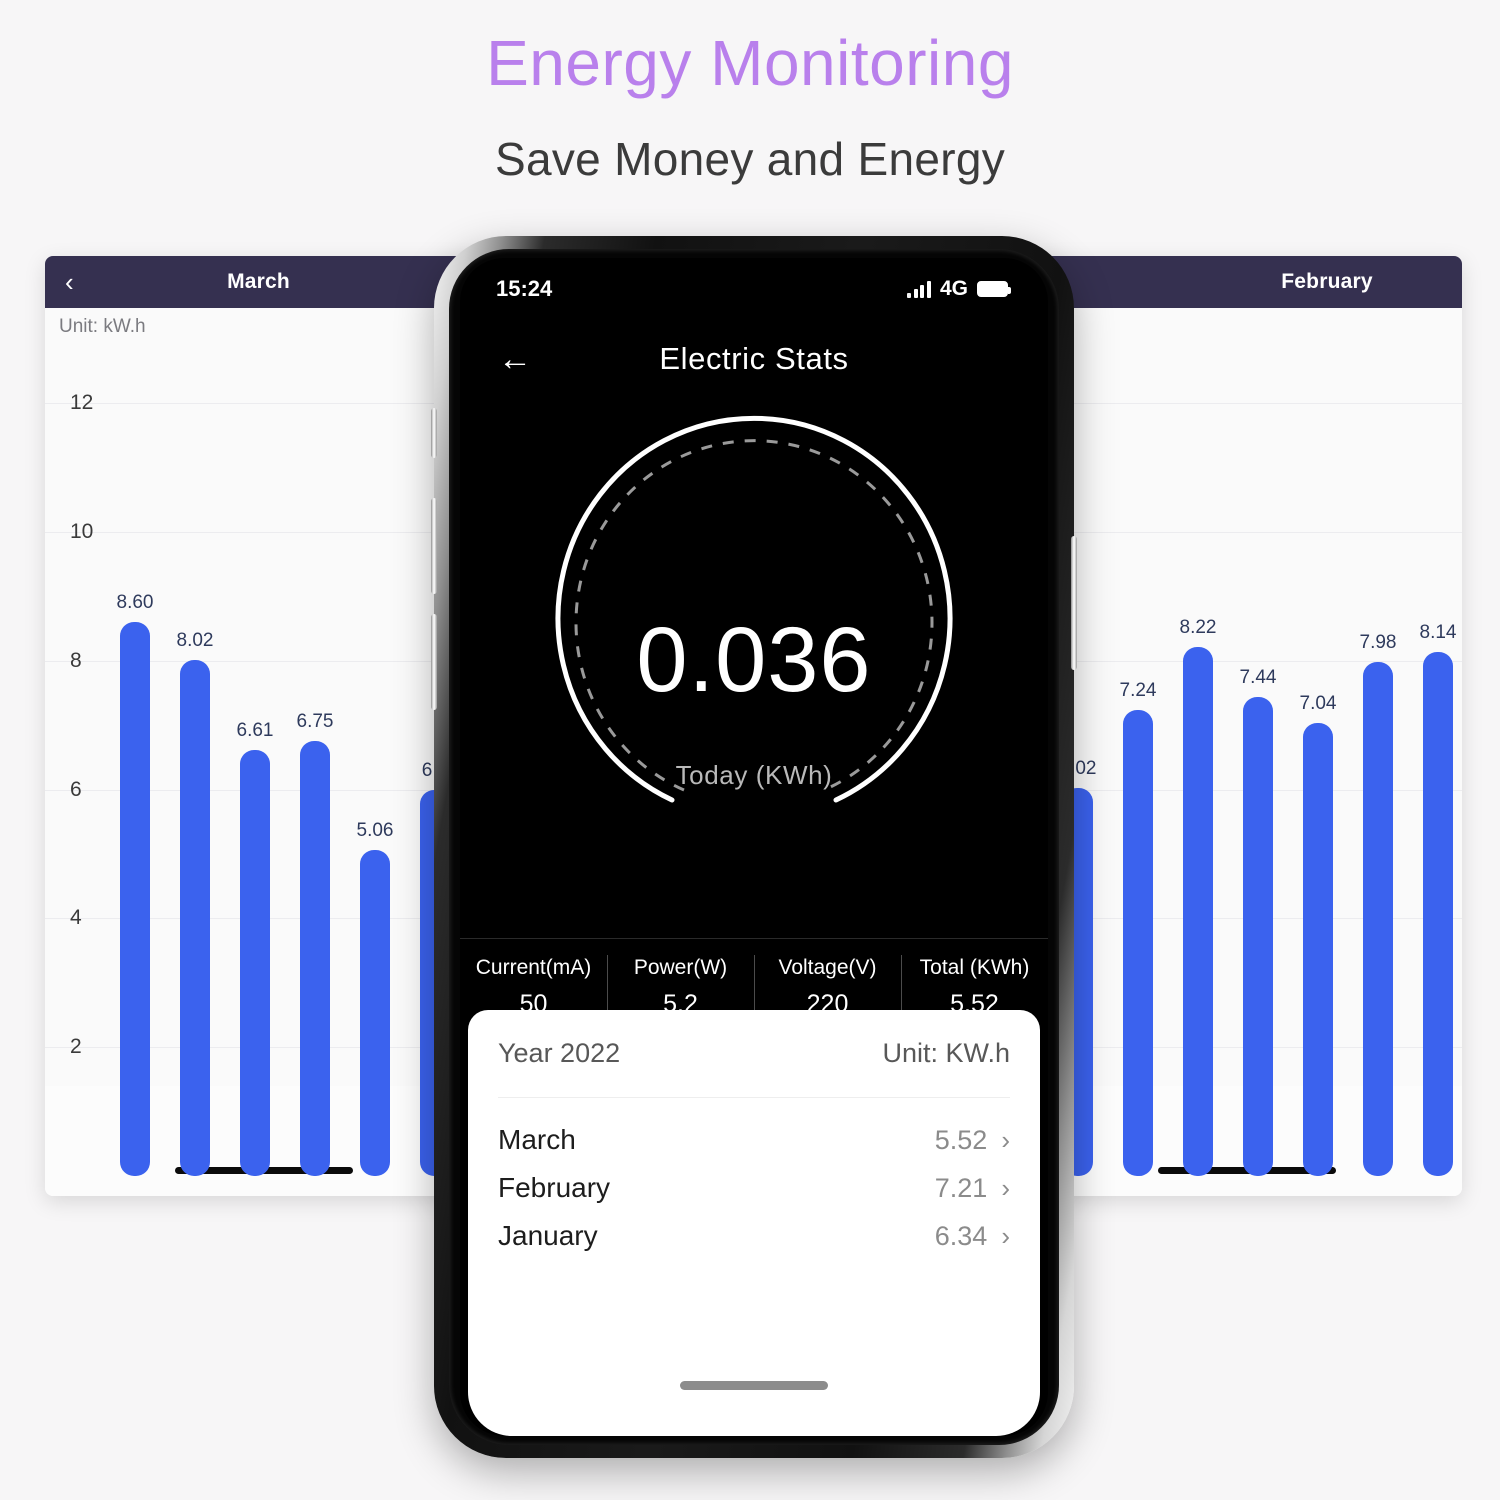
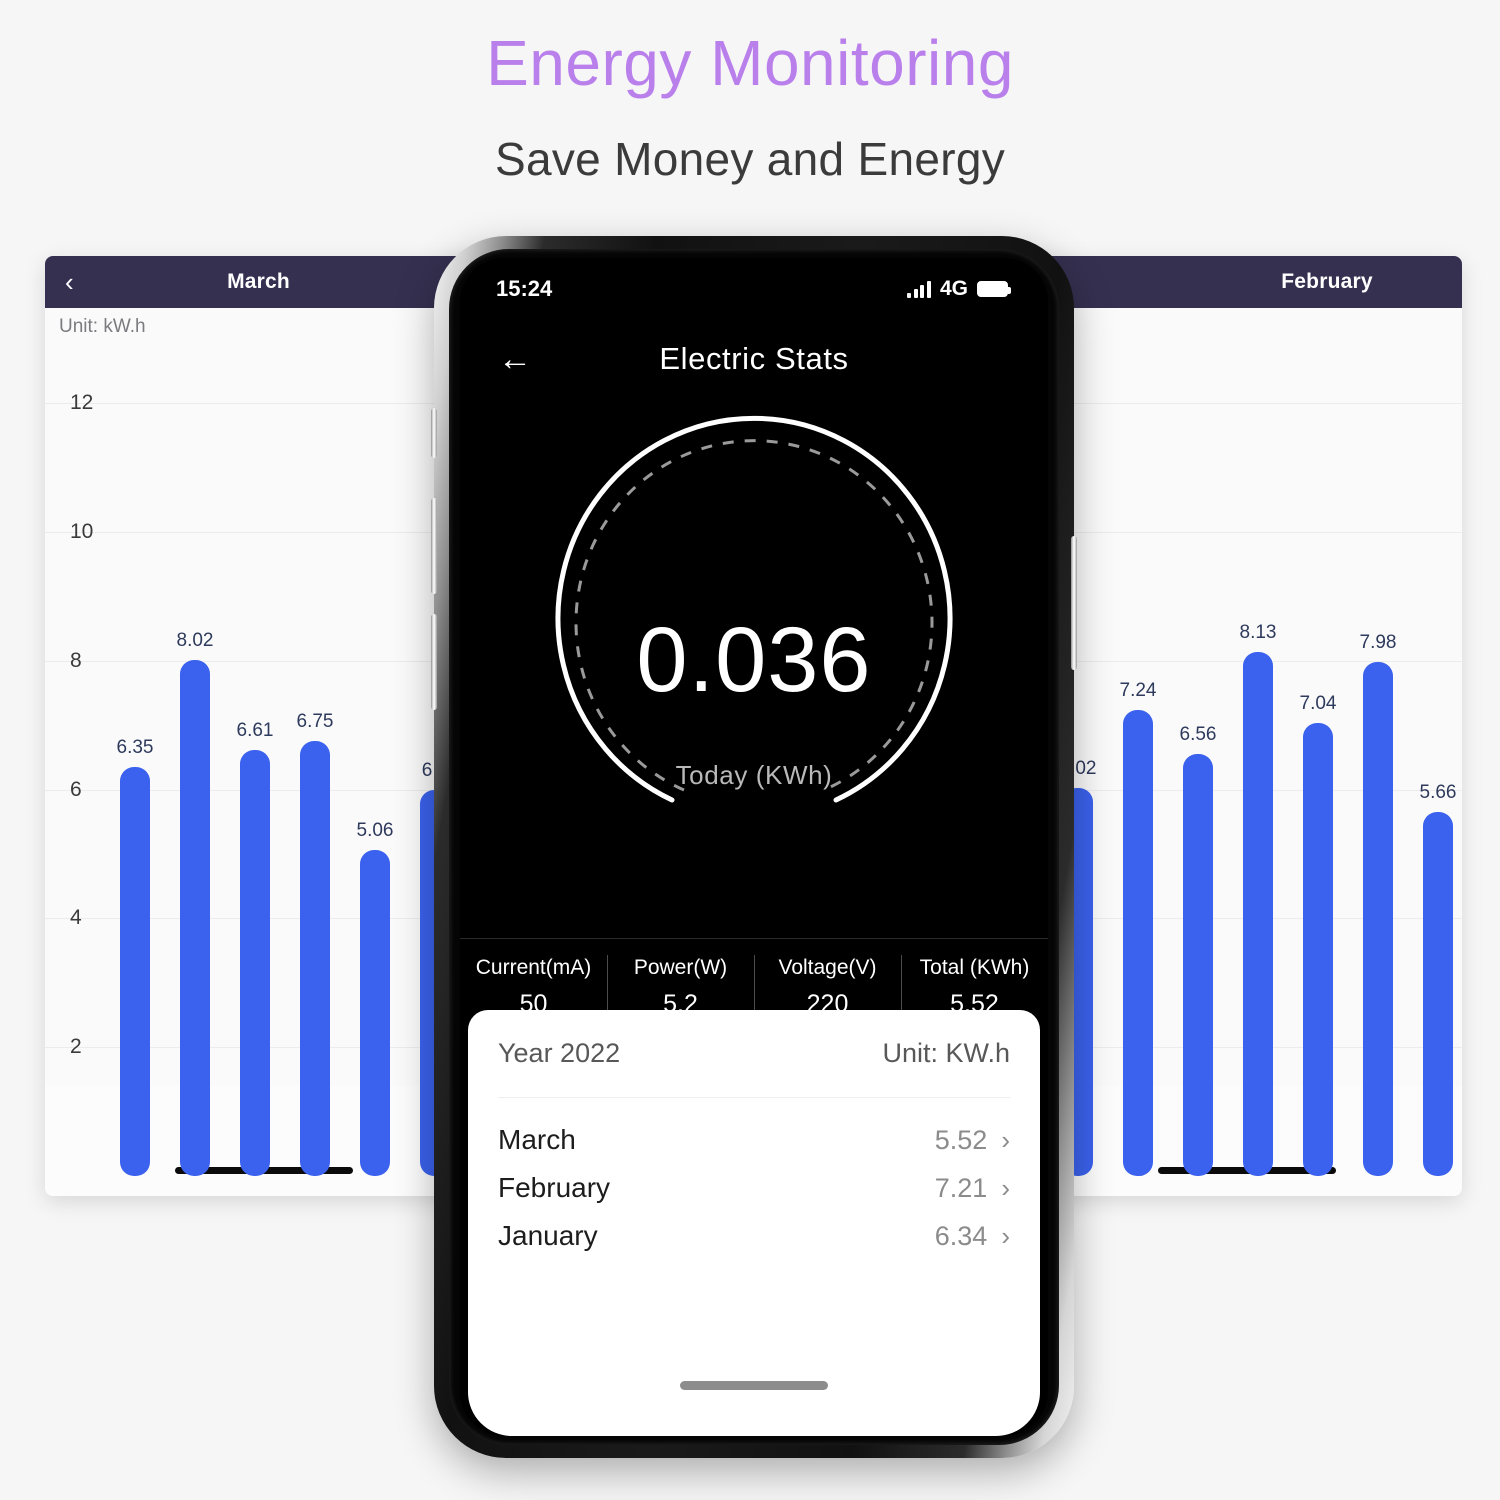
March/03-01: 8.60 -> 6.35
February/02-03: 8.22 -> 6.56
February/02-04: 7.44 -> 8.13
February/02-07: 8.14 -> 5.66
